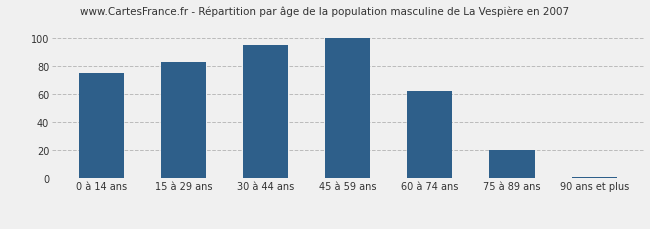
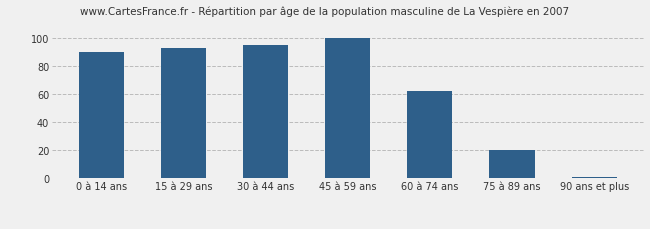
0 à 14 ans: 75 -> 90
15 à 29 ans: 83 -> 93
